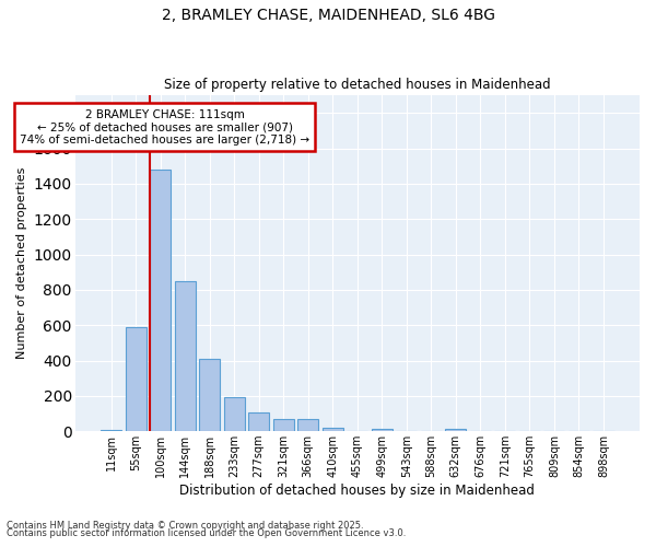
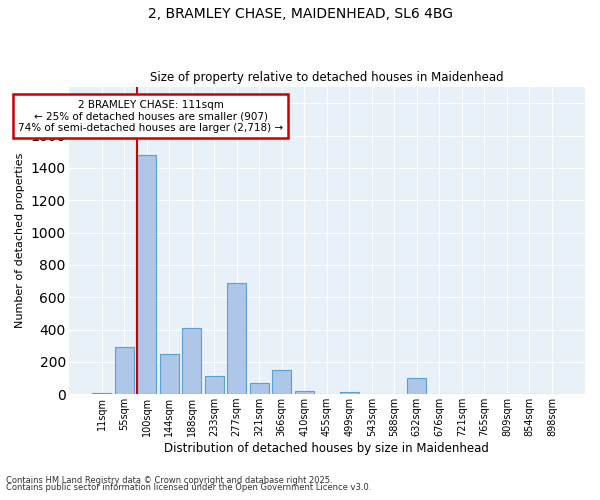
55sqm: 590 -> 290
144sqm: 850 -> 250
233sqm: 200 -> 110
277sqm: 100 -> 690
366sqm: 70 -> 150
632sqm: 20 -> 100
